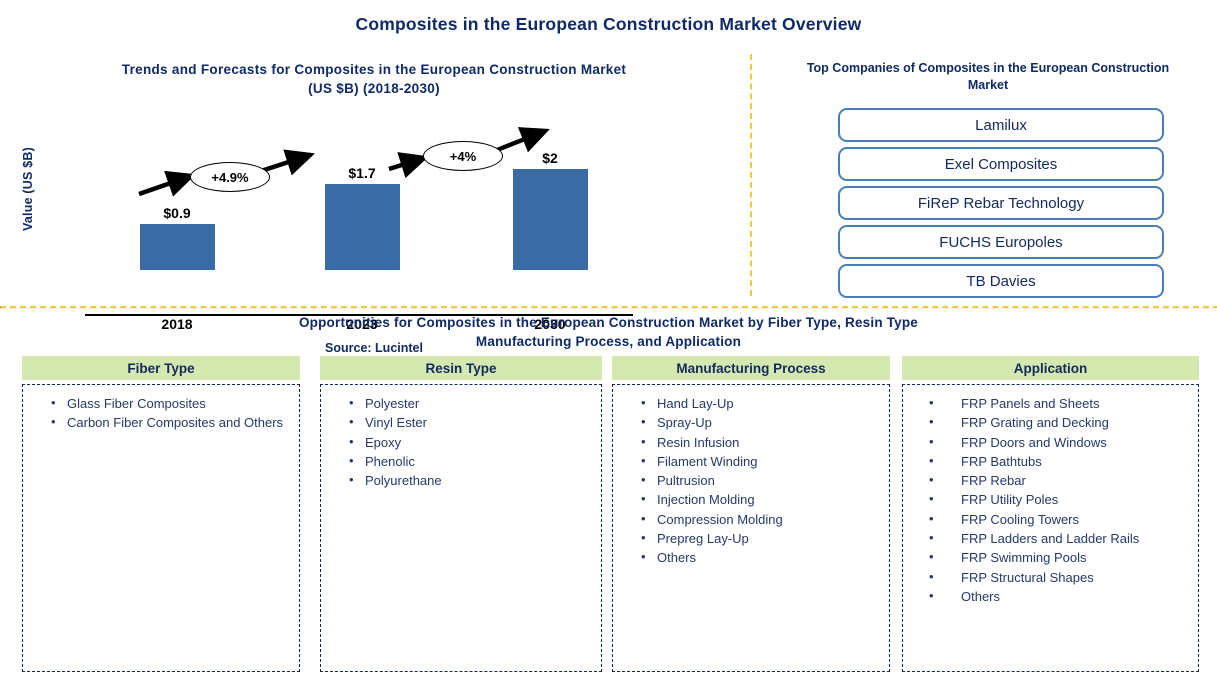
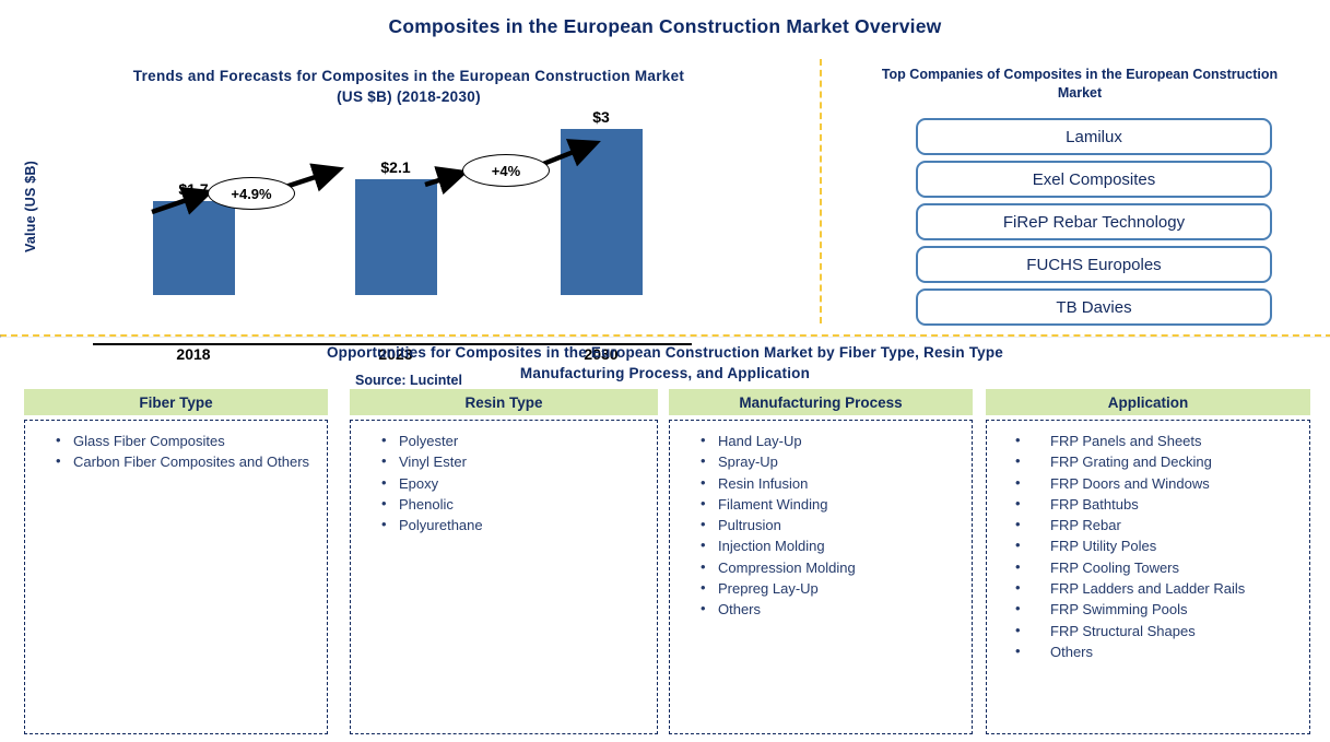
2018: $0.9 -> $1.7
2023: $1.7 -> $2.1
2030: $2 -> $3
